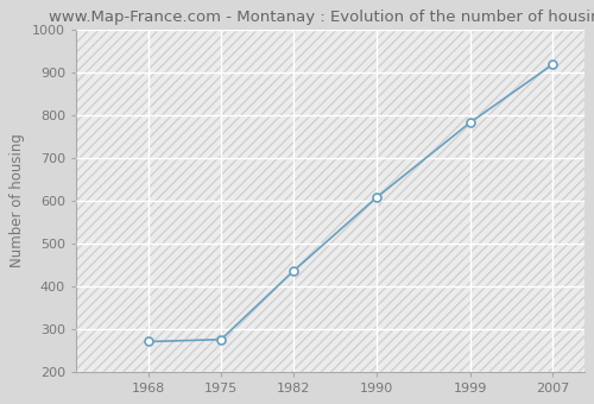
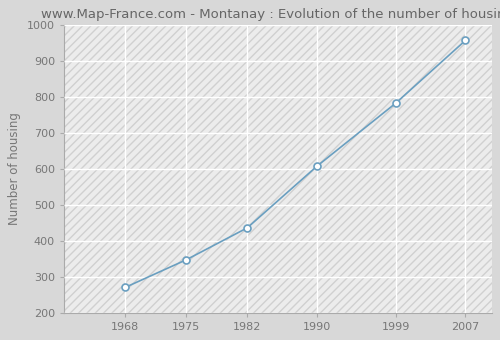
1975: 275 -> 347
2007: 920 -> 958
